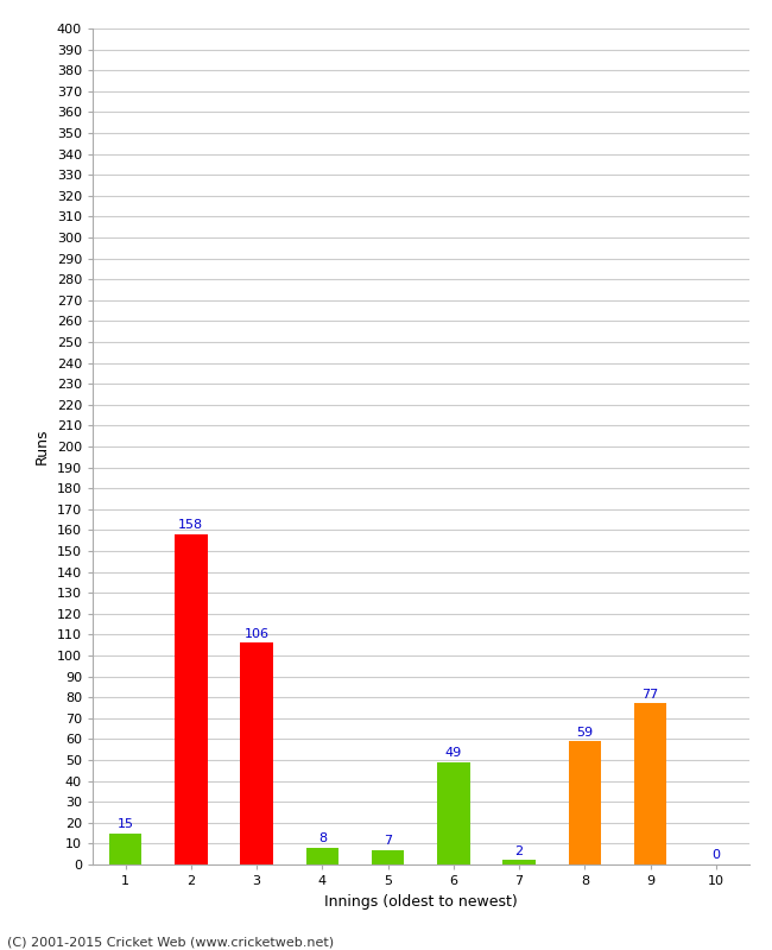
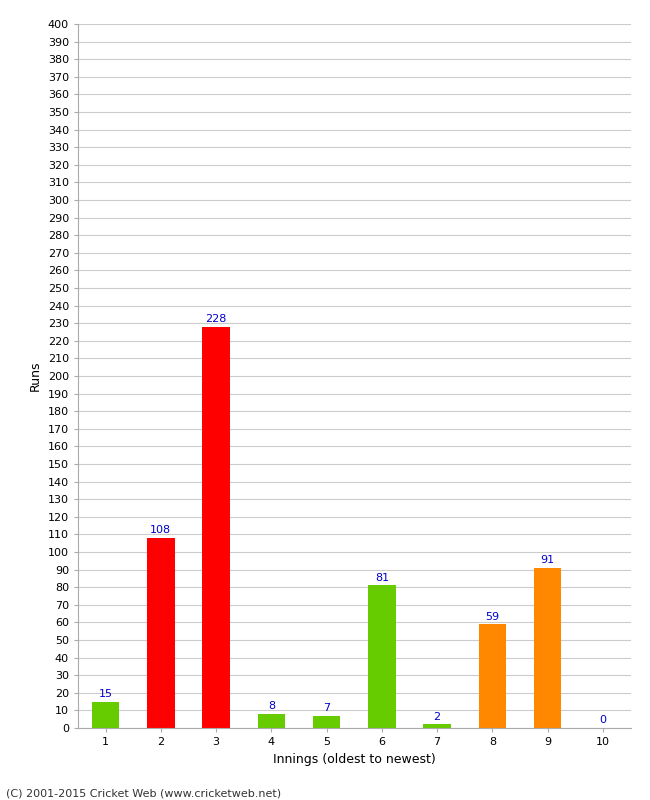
2: 158 -> 108
3: 106 -> 228
6: 49 -> 81
9: 77 -> 91
